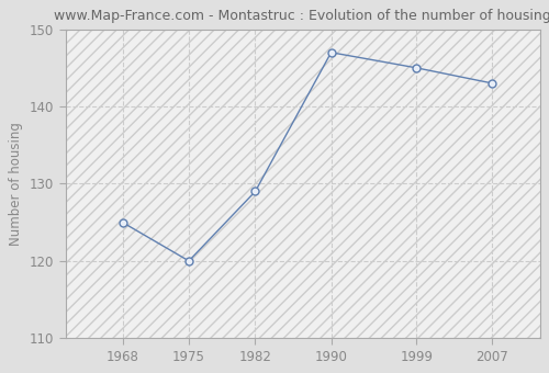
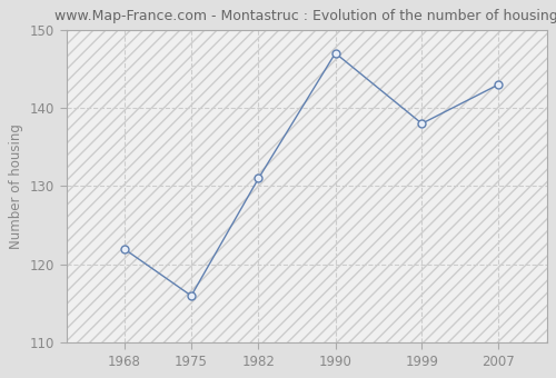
1968: 125 -> 122
1975: 120 -> 116
1982: 129 -> 131
1999: 145 -> 138
